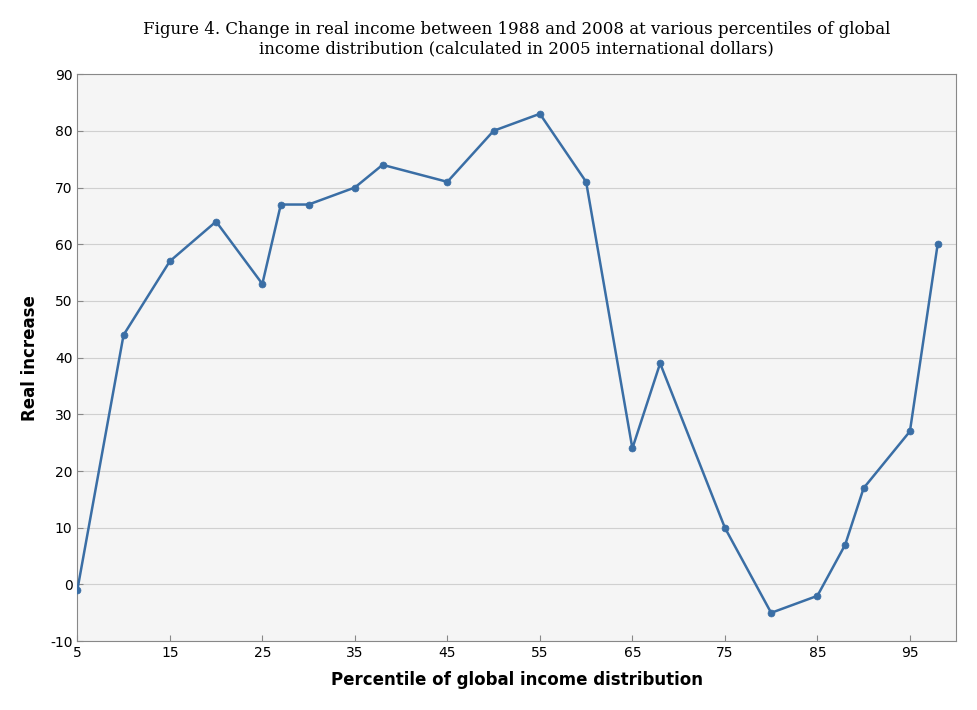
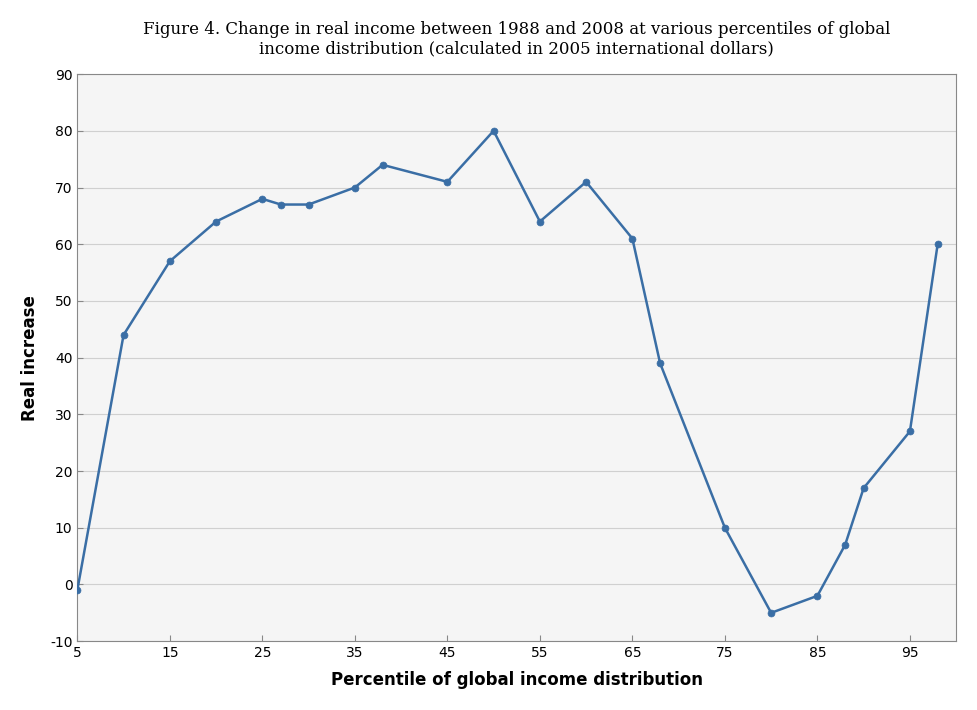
25: 53 -> 68
55: 83 -> 64
65: 24 -> 61
